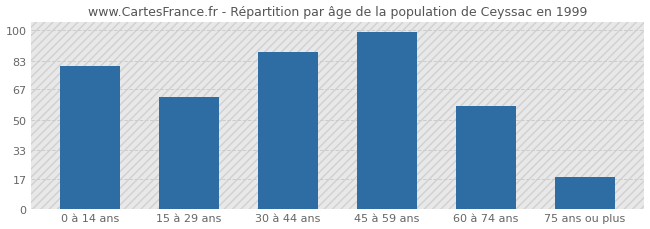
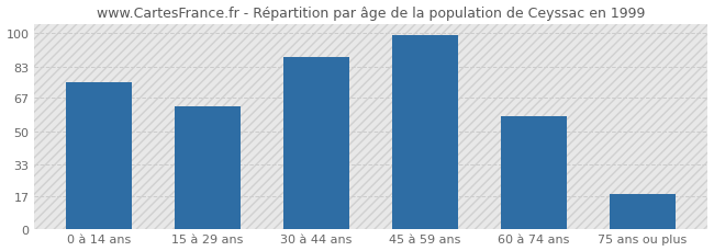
0 à 14 ans: 80 -> 75
